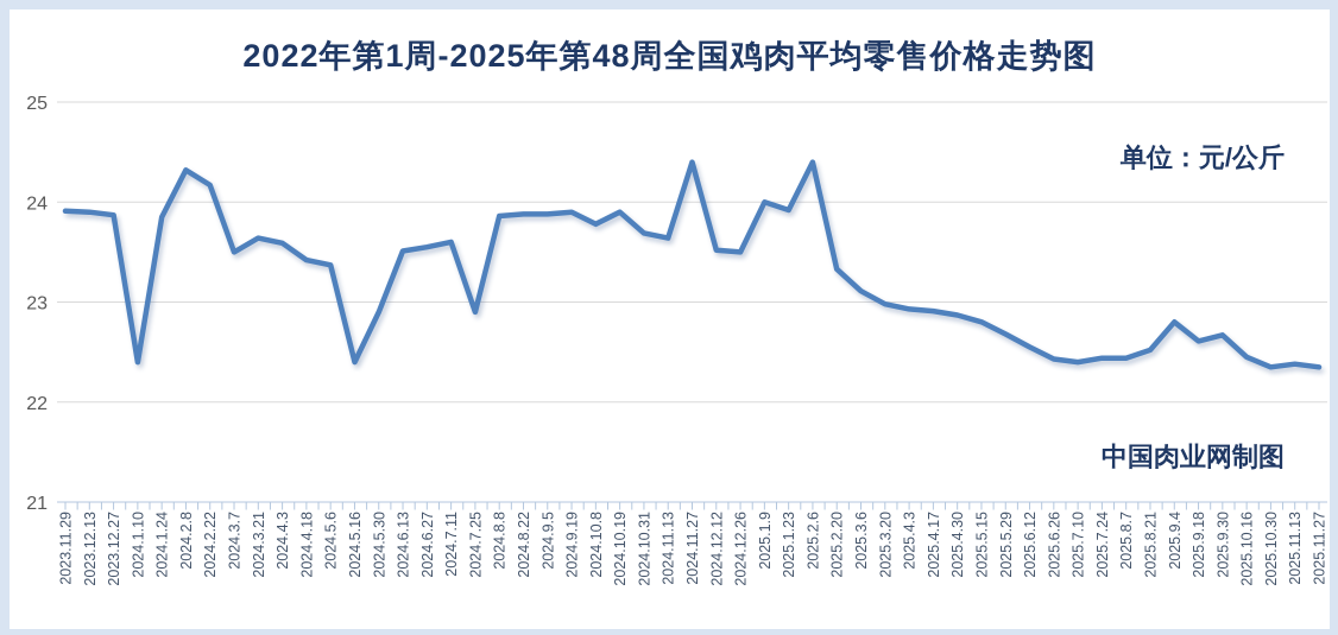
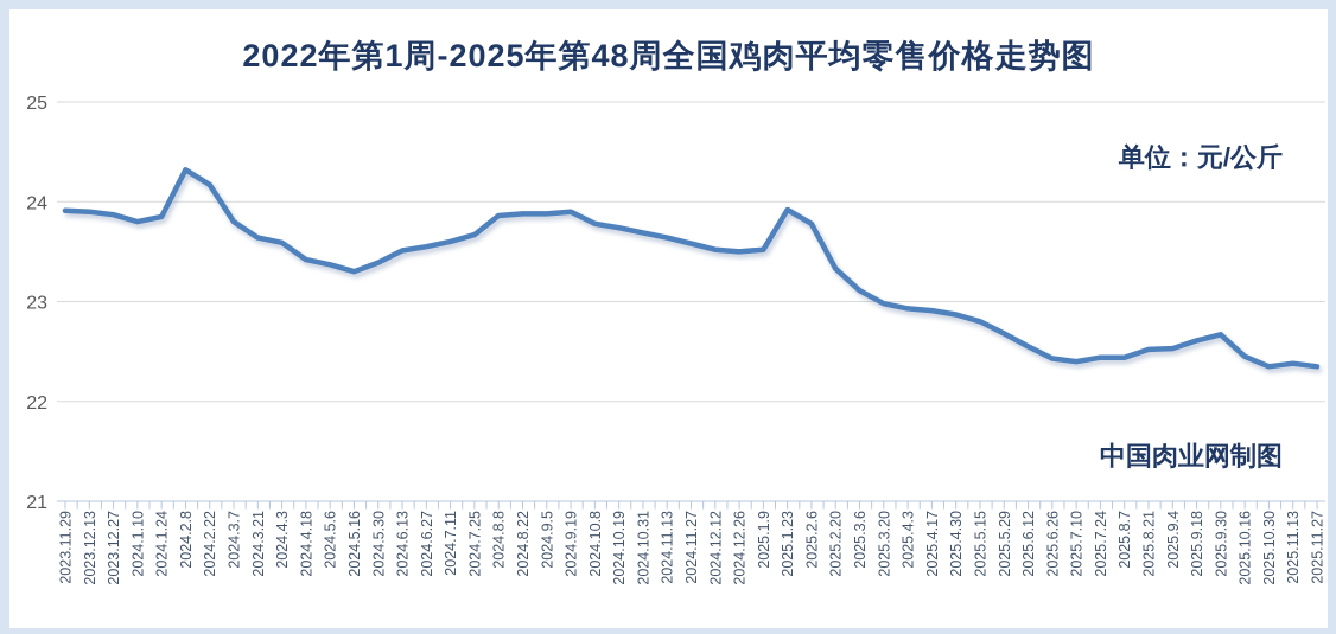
2024.1.10: 22.4 -> 23.8
2024.3.7: 23.5 -> 23.8
2024.5.16: 22.4 -> 23.3
2024.5.30: 22.9 -> 23.4
2024.7.25: 22.9 -> 23.7
2024.10.19: 23.9 -> 23.7
2024.11.27: 24.4 -> 23.6
2025.1.9: 24.0 -> 23.5
2025.2.6: 24.4 -> 23.8
2025.9.4: 22.8 -> 22.5
